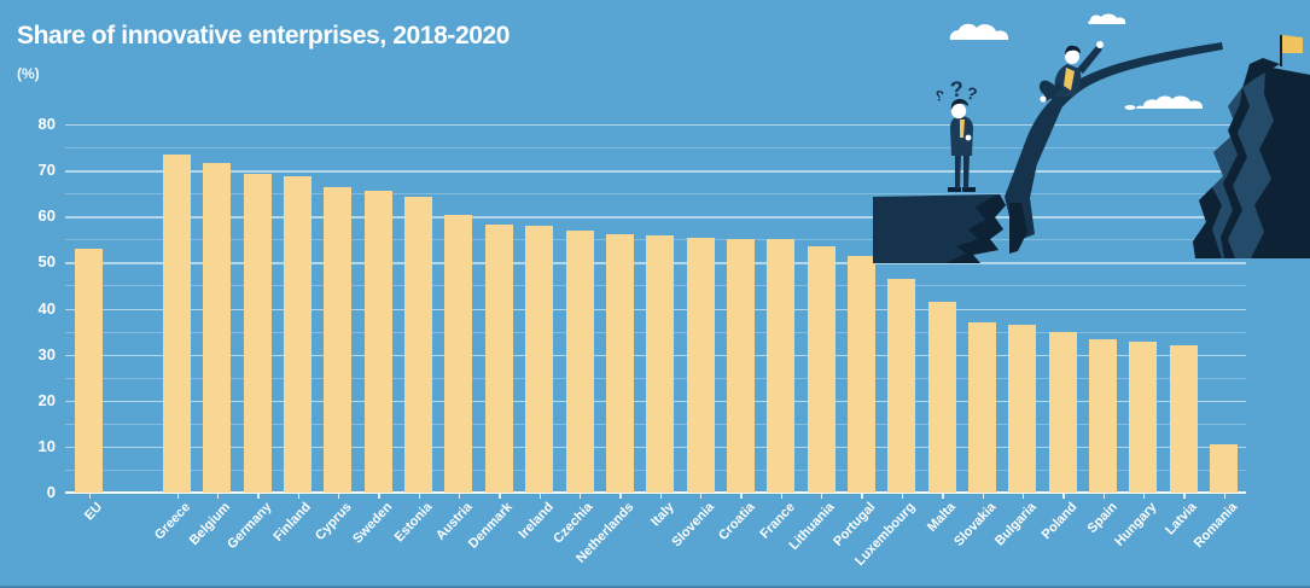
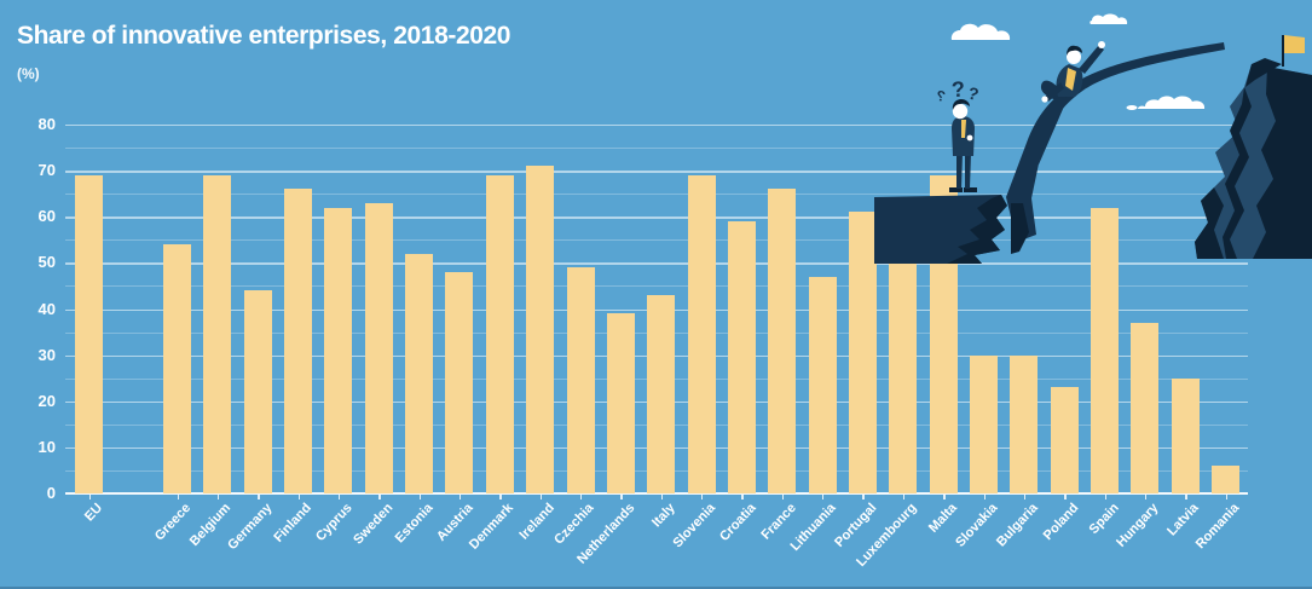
EU: 53 -> 69
Greece: 73 -> 54
Belgium: 72 -> 69
Germany: 69 -> 44
Finland: 69 -> 66
Cyprus: 66 -> 62
Sweden: 66 -> 63
Estonia: 64 -> 52
Austria: 60 -> 48
Denmark: 58 -> 69
Ireland: 58 -> 71
Czechia: 57 -> 49
Netherlands: 56 -> 39
Italy: 56 -> 43
Slovenia: 55 -> 69
Croatia: 55 -> 59
France: 55 -> 66
Lithuania: 53 -> 47
Portugal: 51 -> 61
Luxembourg: 46 -> 51
Malta: 41 -> 69
Slovakia: 37 -> 30
Bulgaria: 36 -> 30
Poland: 35 -> 23
Spain: 33 -> 62
Hungary: 33 -> 37
Latvia: 32 -> 25
Romania: 10 -> 6
